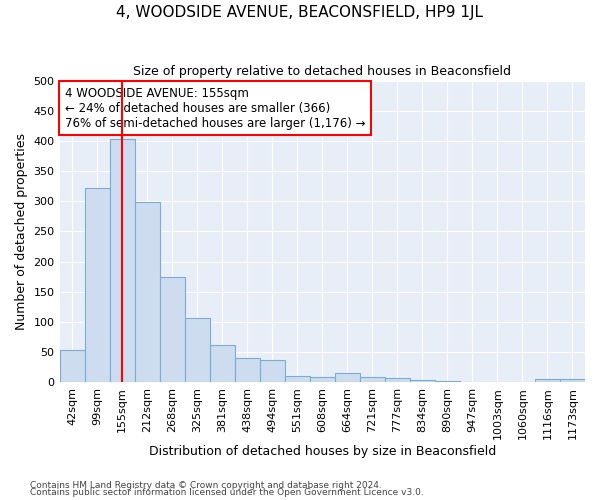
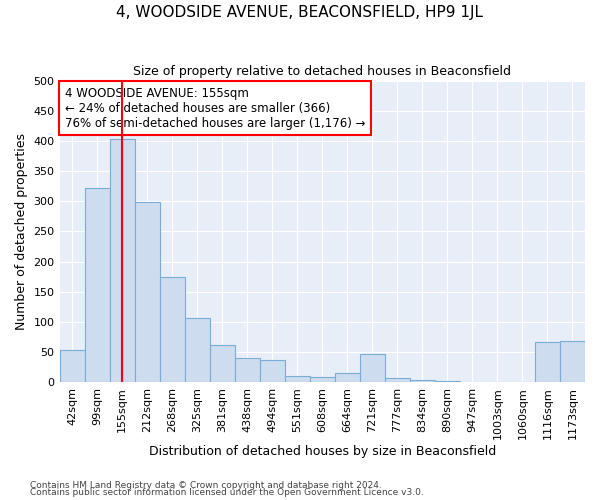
721sqm: 9 -> 46
1116sqm: 5 -> 66
1173sqm: 5 -> 68
